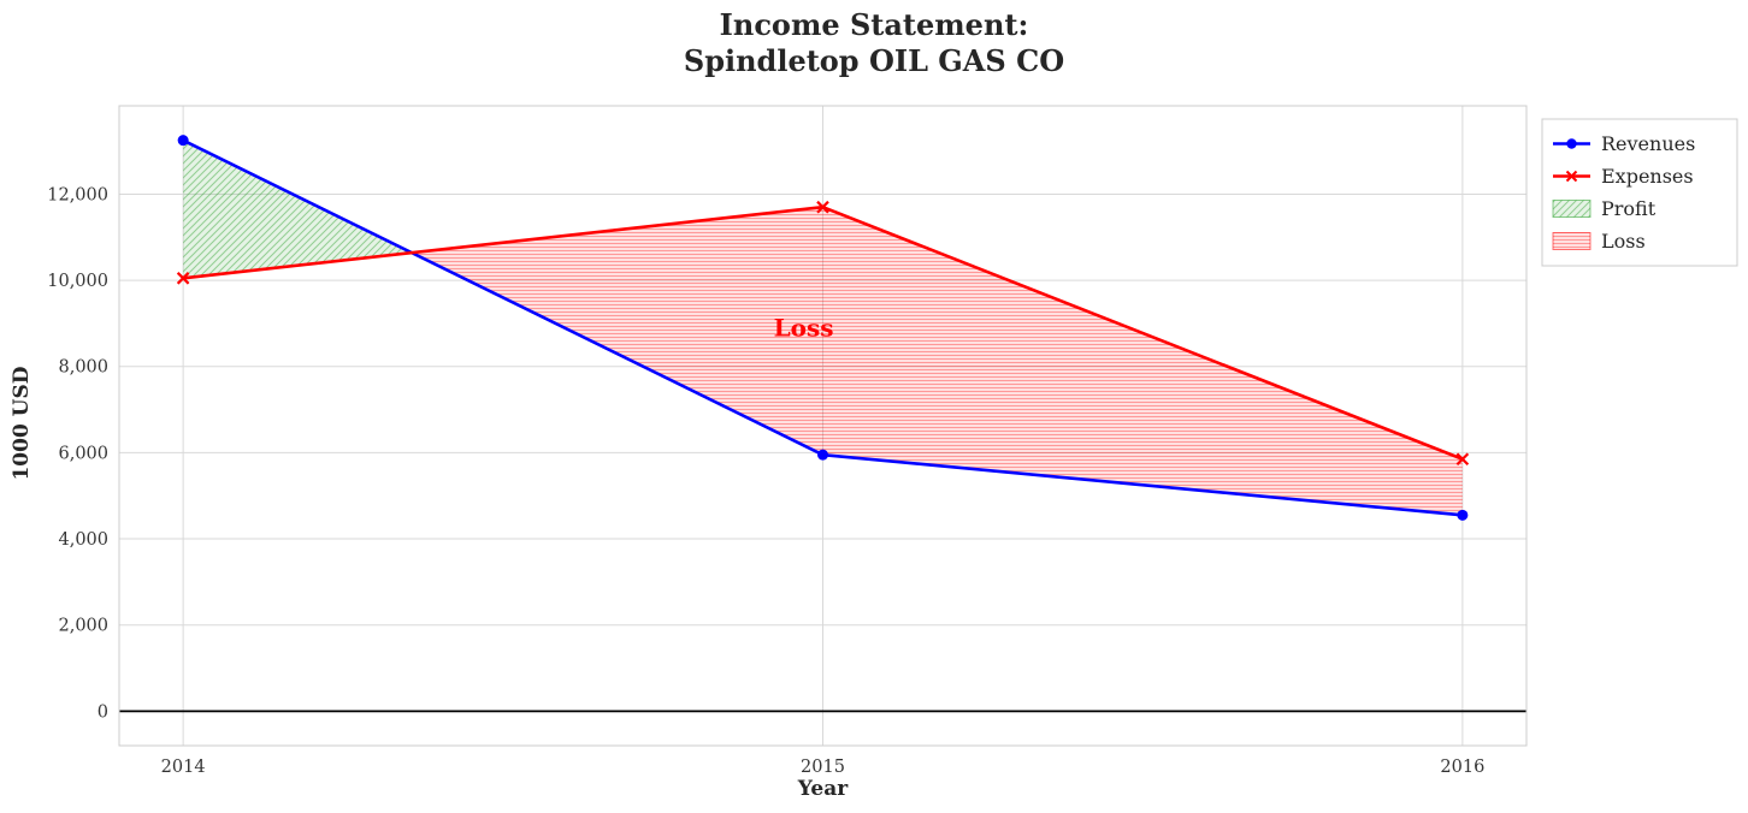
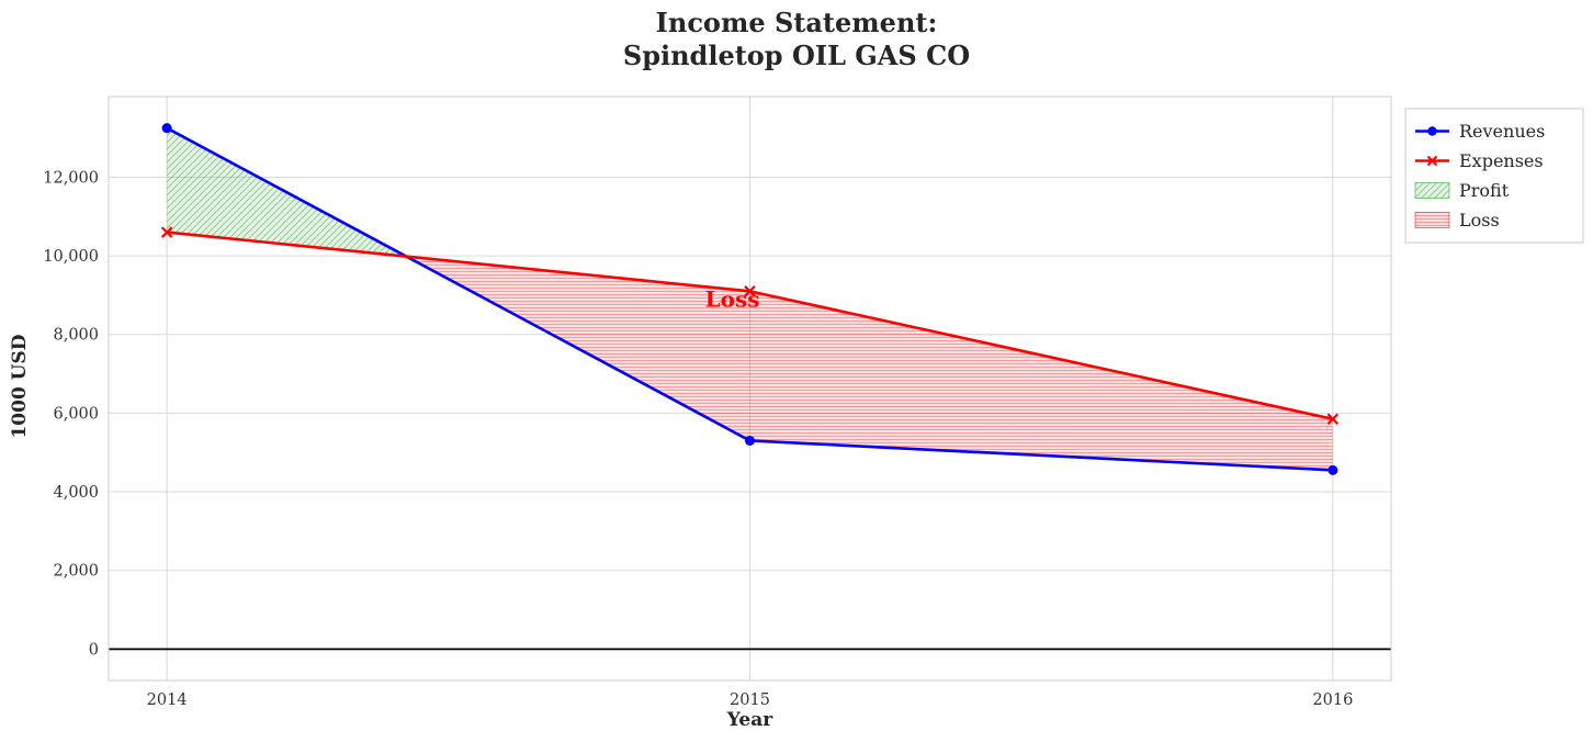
Expenses/2014: 10000 -> 10600
Revenues/2015: 6000 -> 5300
Expenses/2015: 11700 -> 9100
